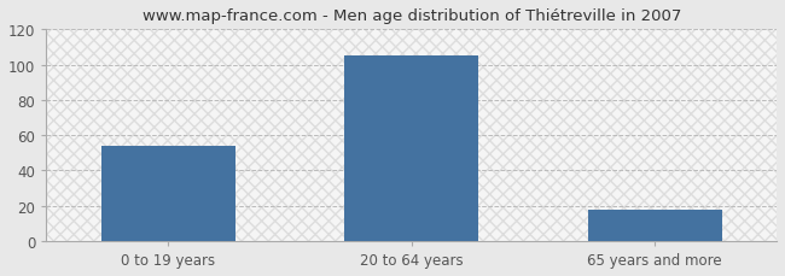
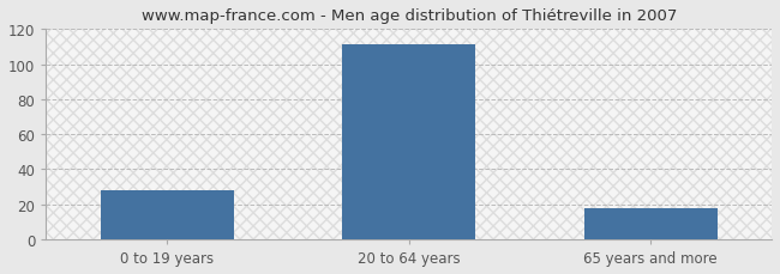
0 to 19 years: 54 -> 28
20 to 64 years: 105 -> 111
